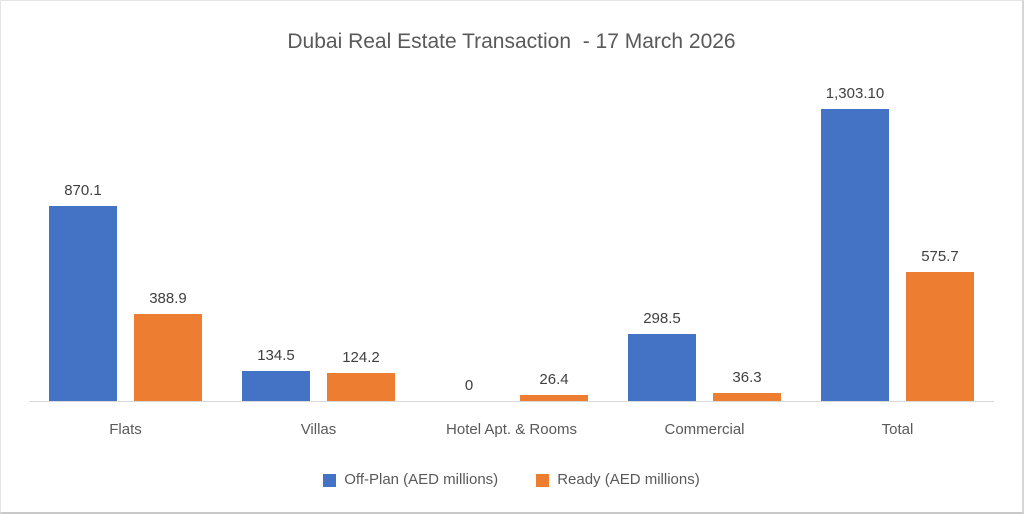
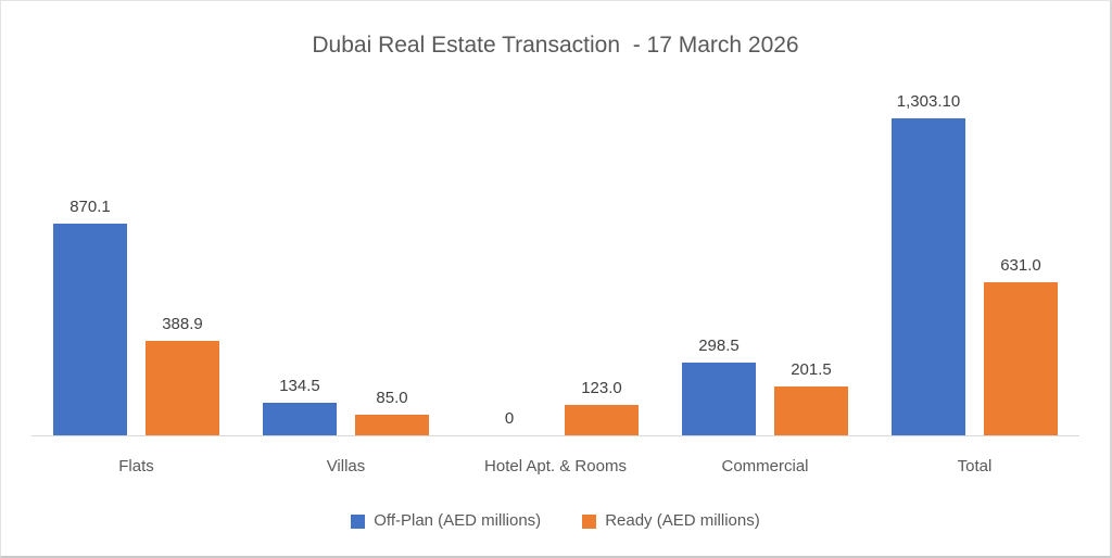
Ready (AED millions)/Villas: 124.2 -> 85.0
Ready (AED millions)/Hotel Apt. & Rooms: 26.4 -> 123.0
Ready (AED millions)/Commercial: 36.3 -> 201.5
Ready (AED millions)/Total: 575.7 -> 631.0
